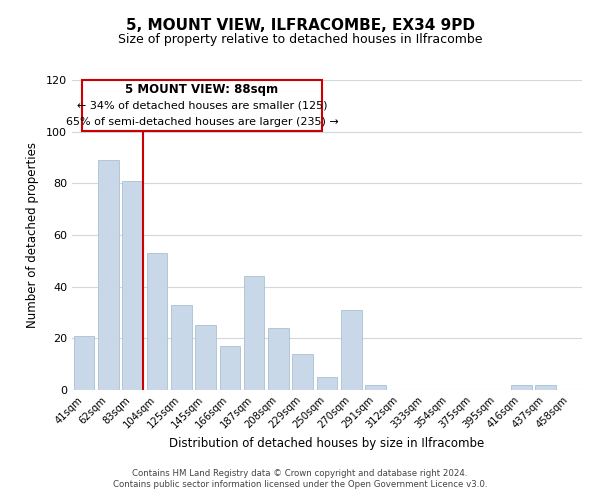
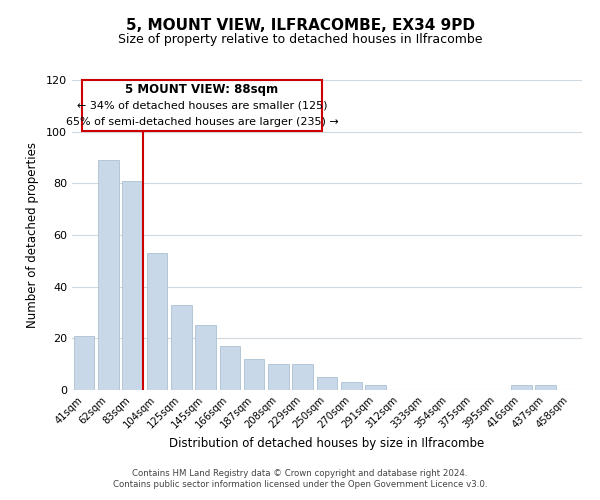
187sqm: 44 -> 12
208sqm: 24 -> 10
229sqm: 14 -> 10
270sqm: 31 -> 3
